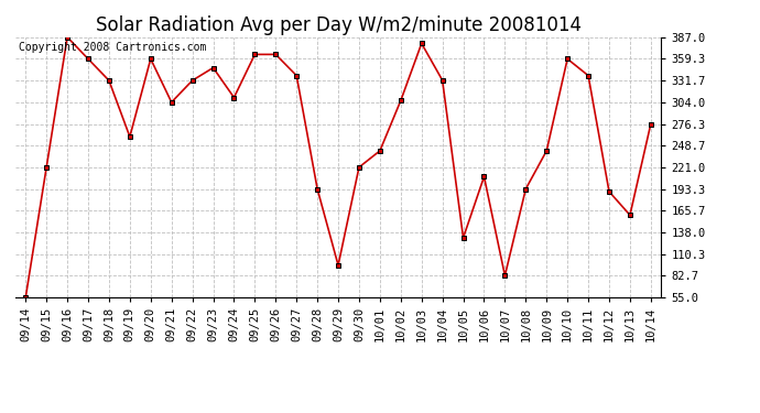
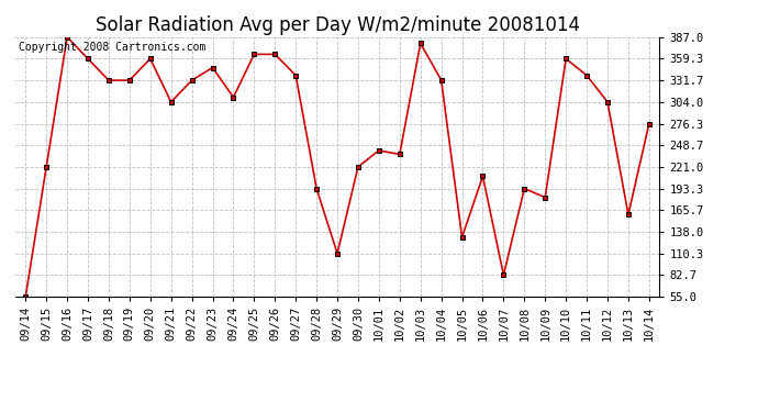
09/19: 260 -> 332
09/29: 96 -> 110
10/02: 306 -> 237
10/09: 242 -> 182
10/12: 190 -> 304
